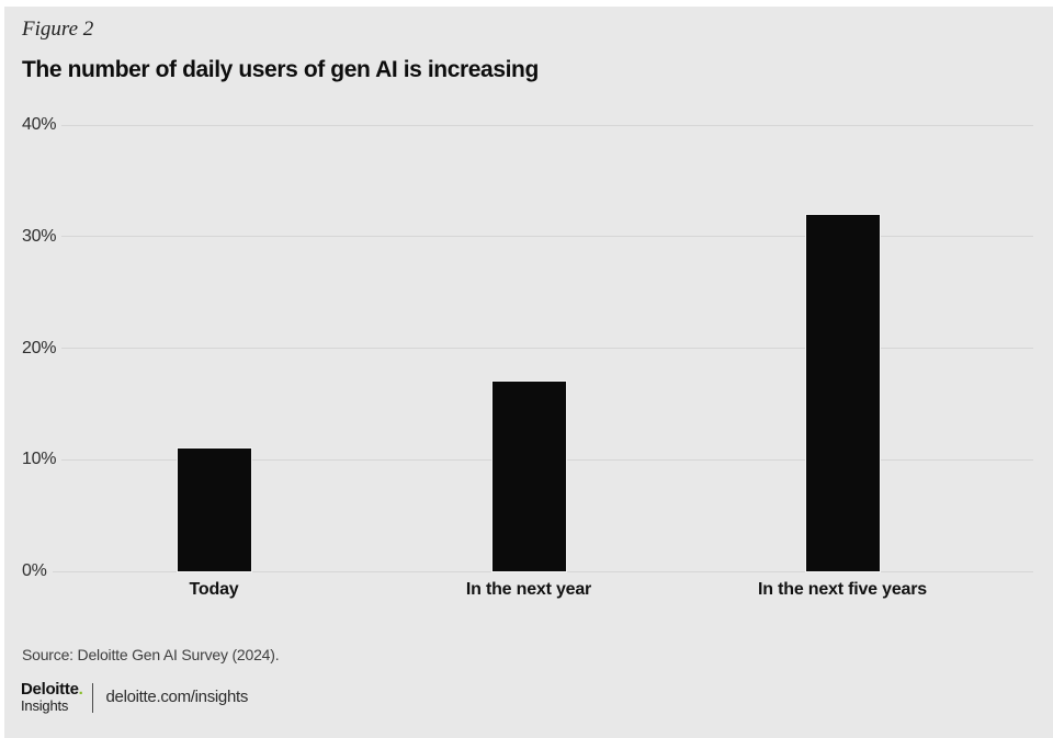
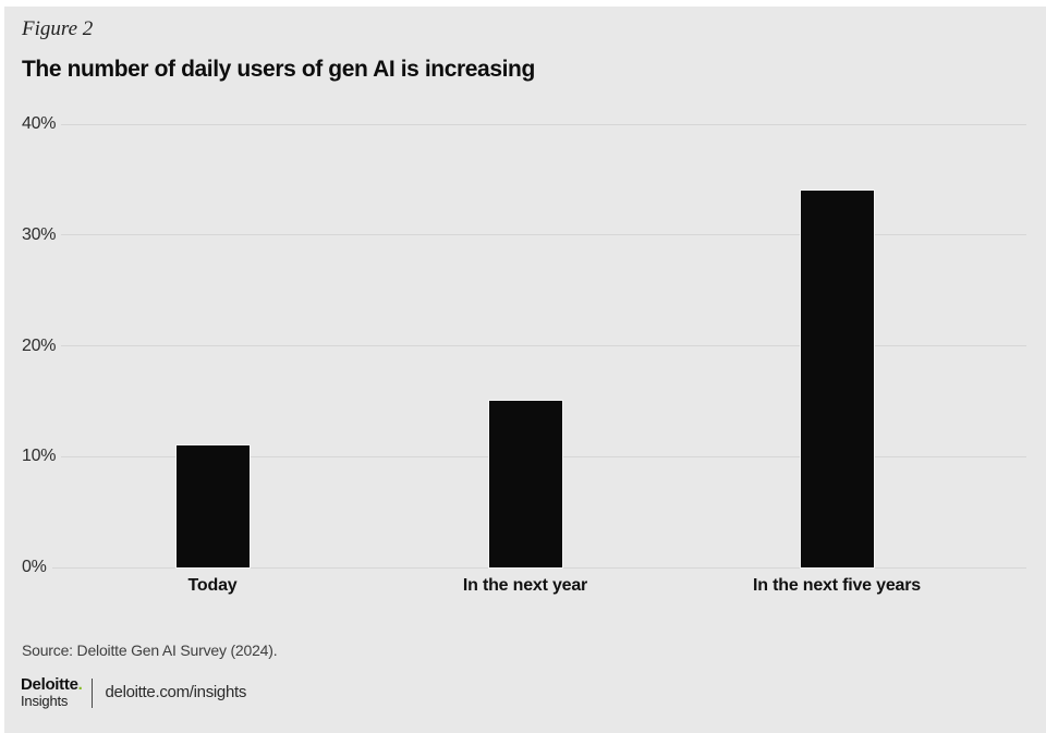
In the next year: 17% -> 15%
In the next five years: 32% -> 34%
